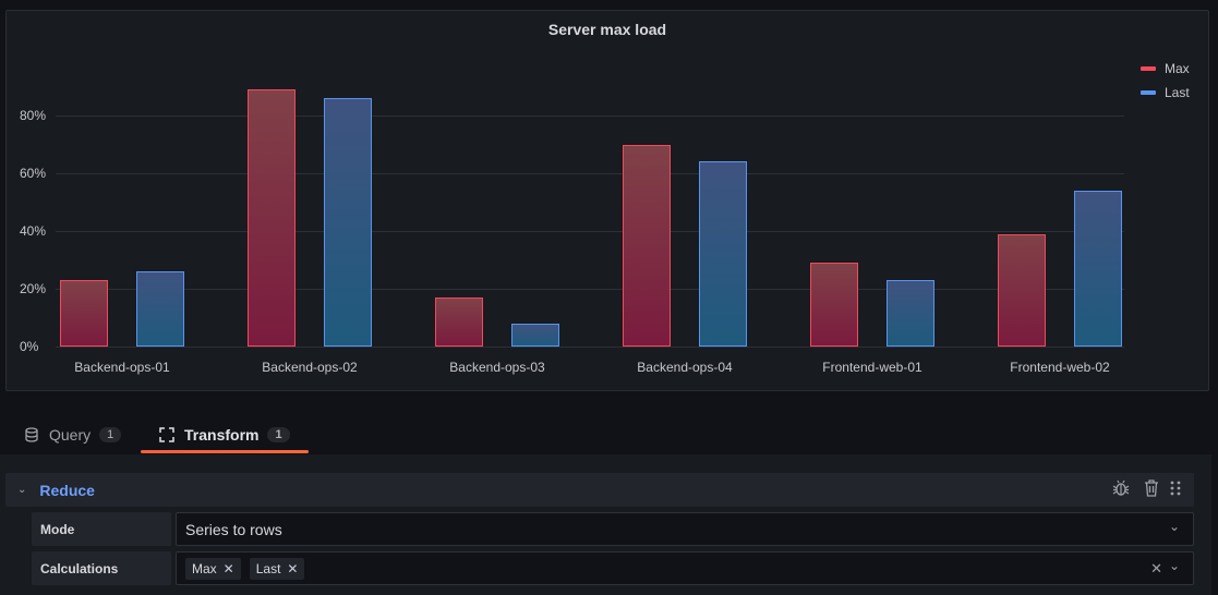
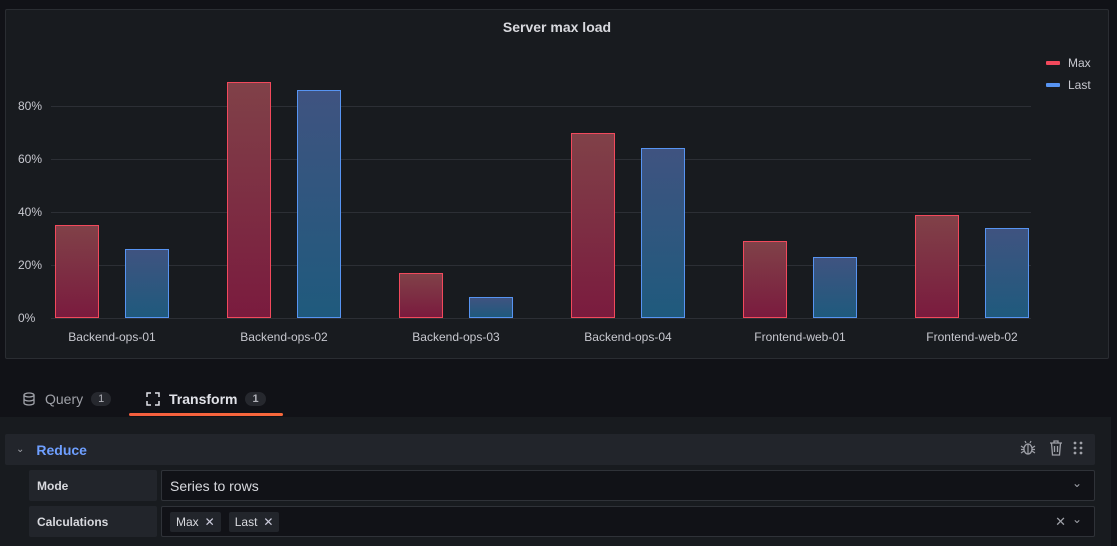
Max/Backend-ops-01: 23% -> 35%
Last/Frontend-web-02: 54% -> 34%
